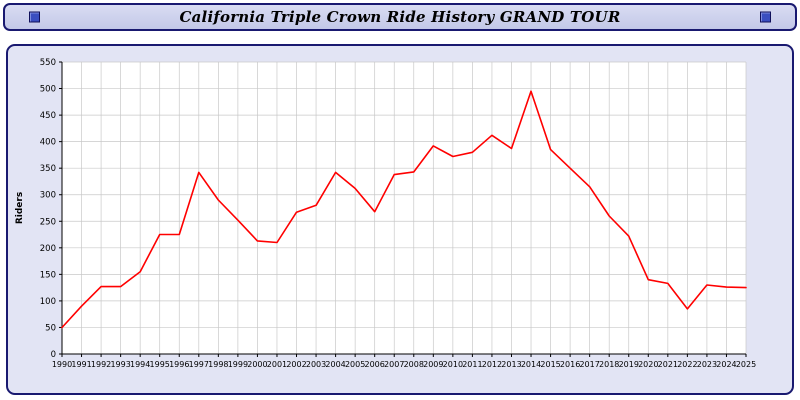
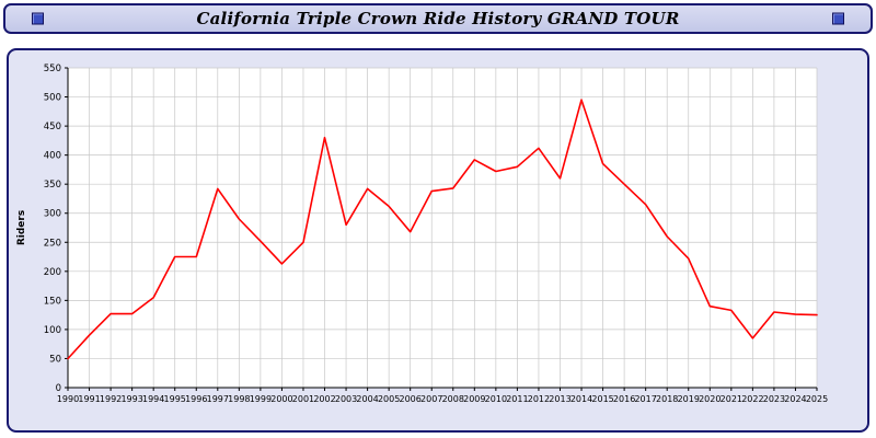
2001: 210 -> 250
2002: 270 -> 430
2013: 390 -> 360
